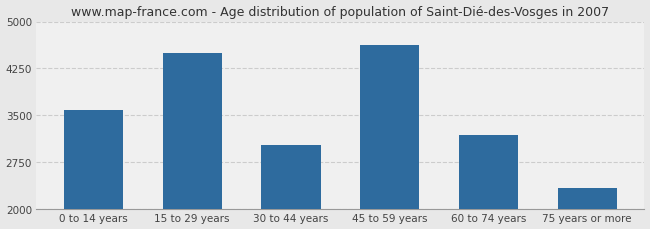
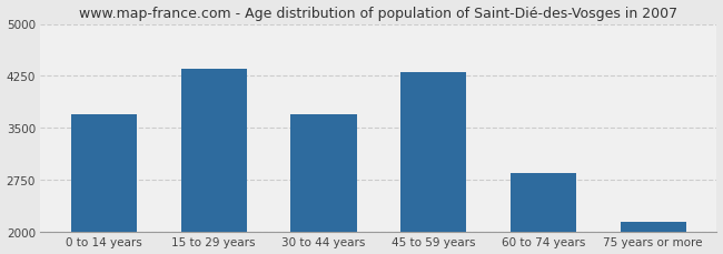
0 to 14 years: 3580 -> 3700
15 to 29 years: 4500 -> 4360
30 to 44 years: 3020 -> 3700
45 to 59 years: 4620 -> 4300
60 to 74 years: 3180 -> 2850
75 years or more: 2340 -> 2150
